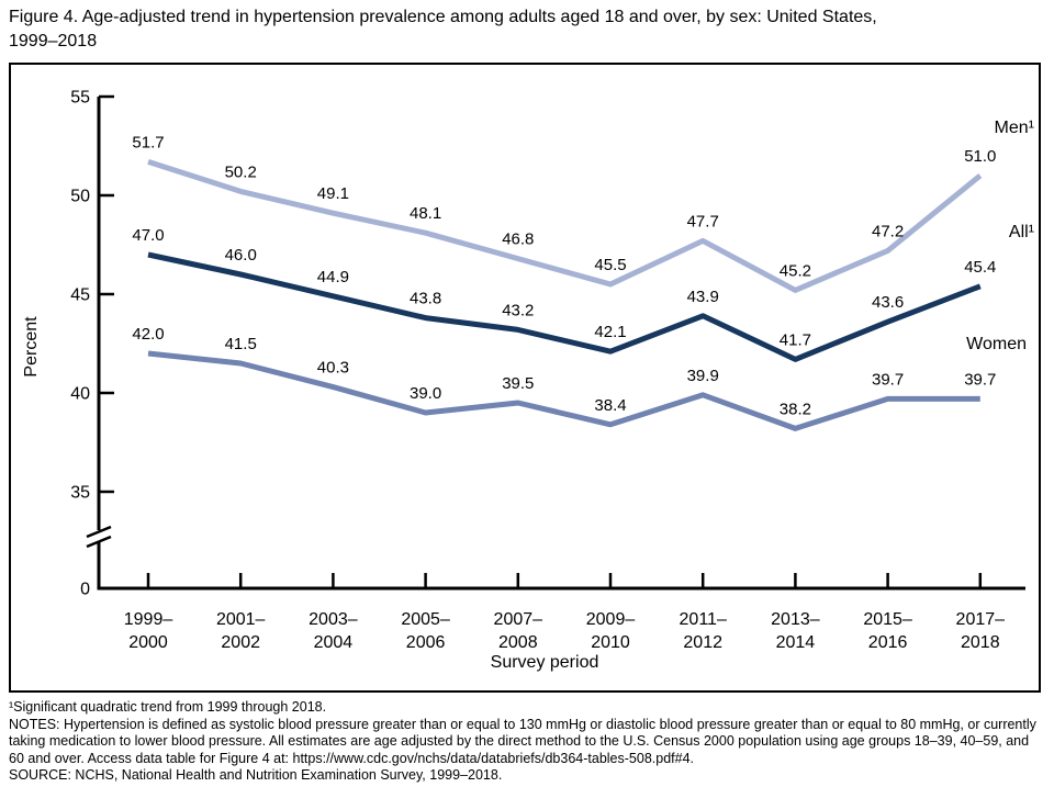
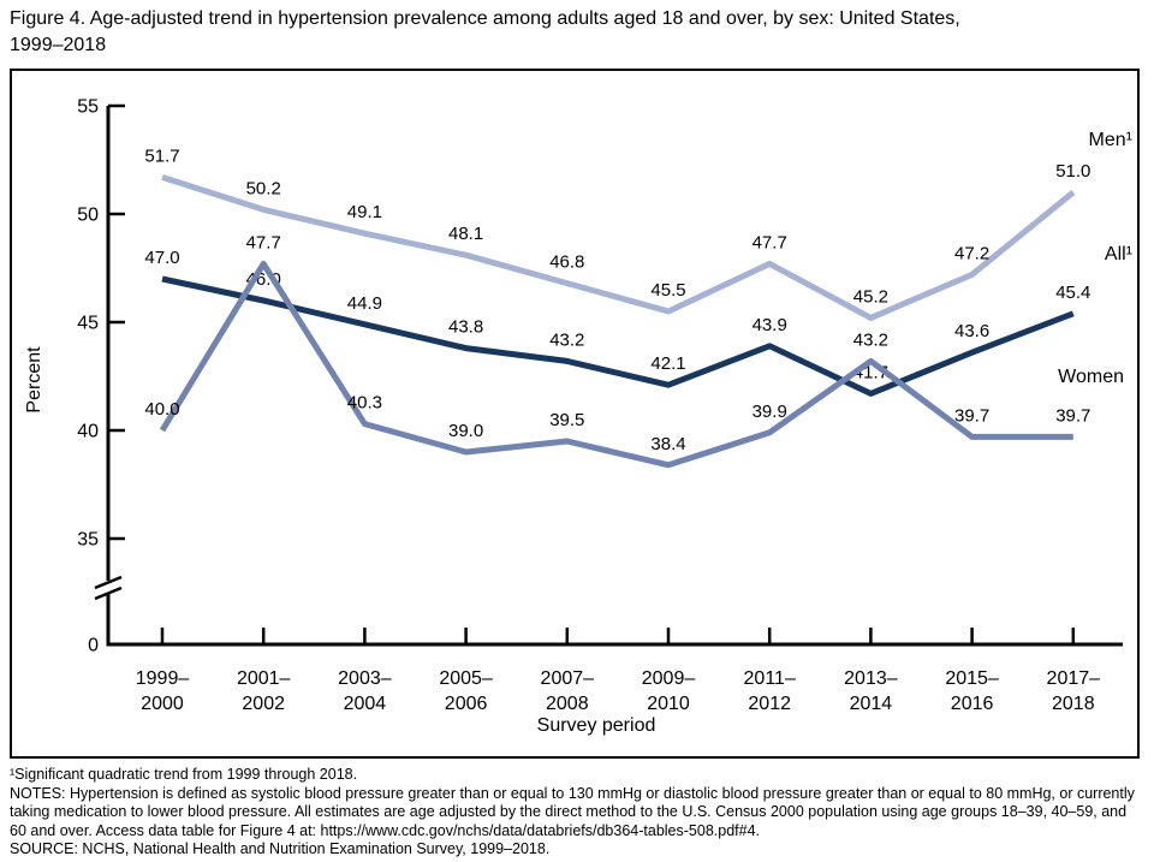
Women/1999–2000: 42.0 -> 40.0
Women/2001–2002: 41.5 -> 47.7
Women/2013–2014: 38.2 -> 43.2
